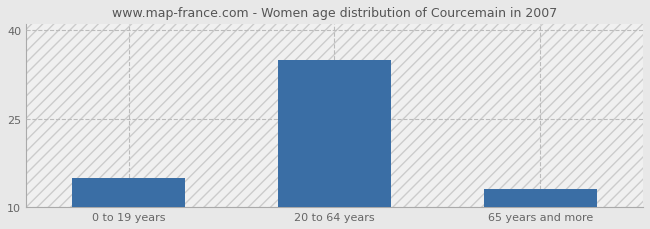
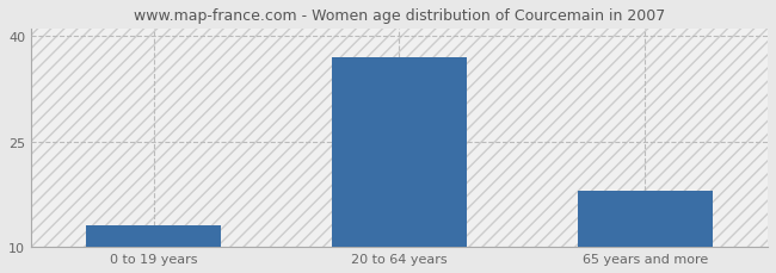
0 to 19 years: 15 -> 13
20 to 64 years: 35 -> 37
65 years and more: 13 -> 18
